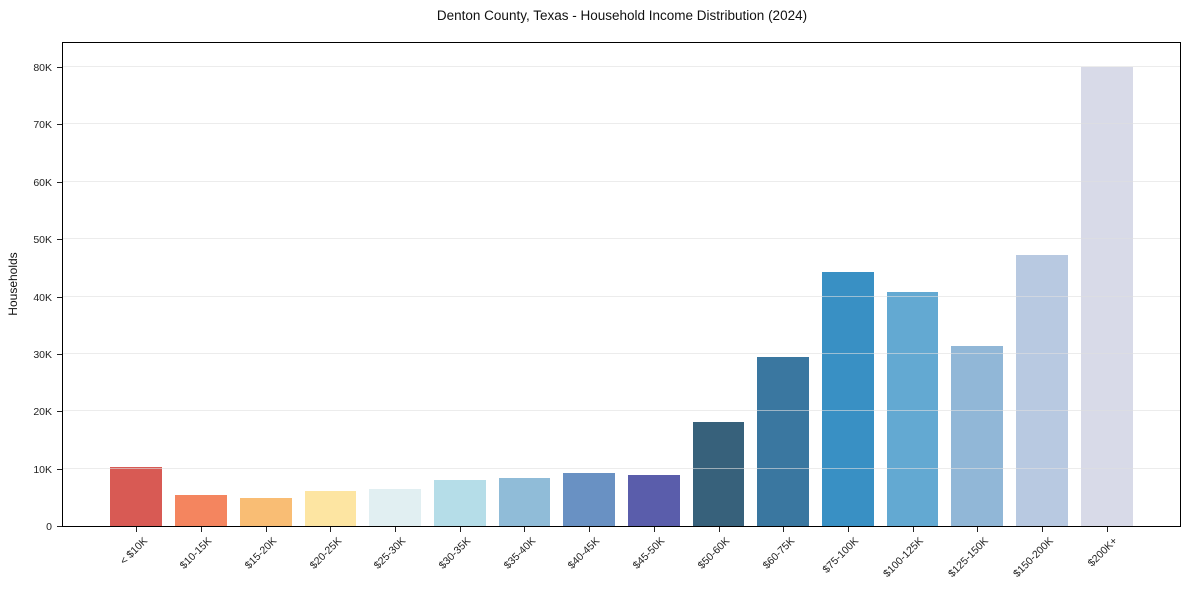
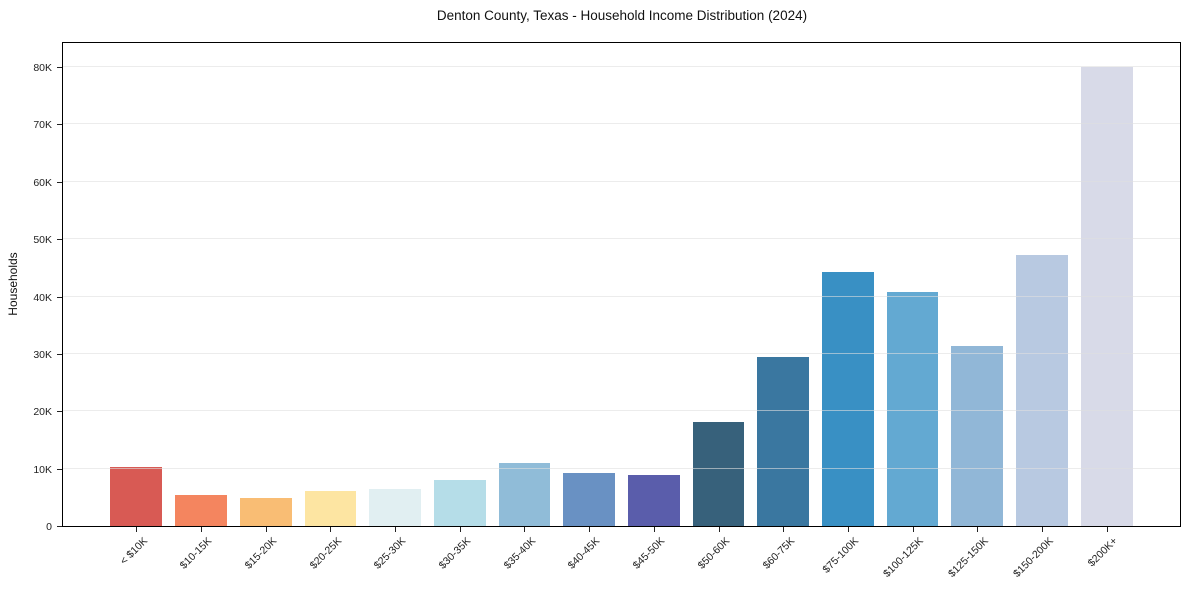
$35-40K: 8K -> 11K
